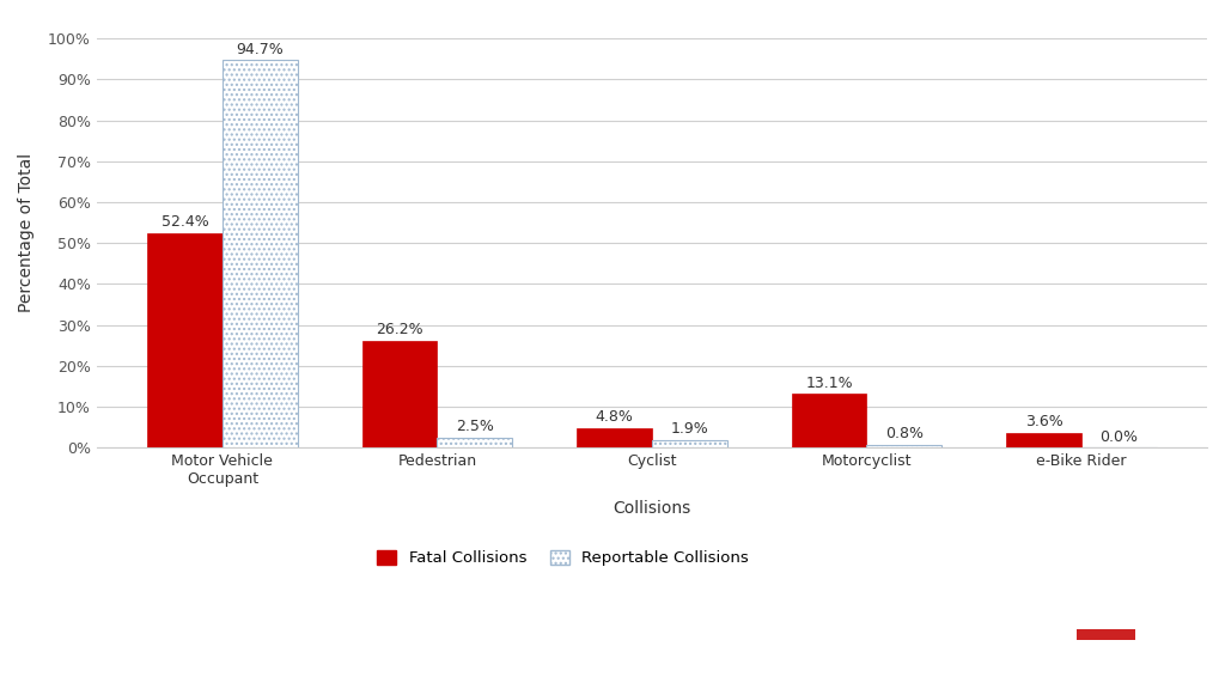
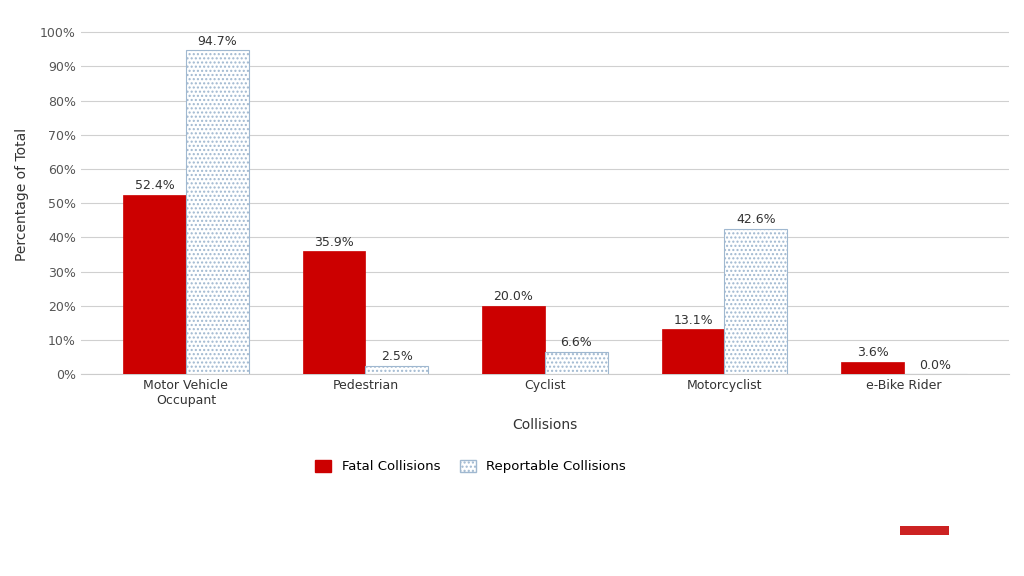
Fatal Collisions/Pedestrian: 26.2% -> 35.9%
Fatal Collisions/Cyclist: 4.8% -> 20.0%
Reportable Collisions/Cyclist: 1.9% -> 6.6%
Reportable Collisions/Motorcyclist: 0.8% -> 42.6%
